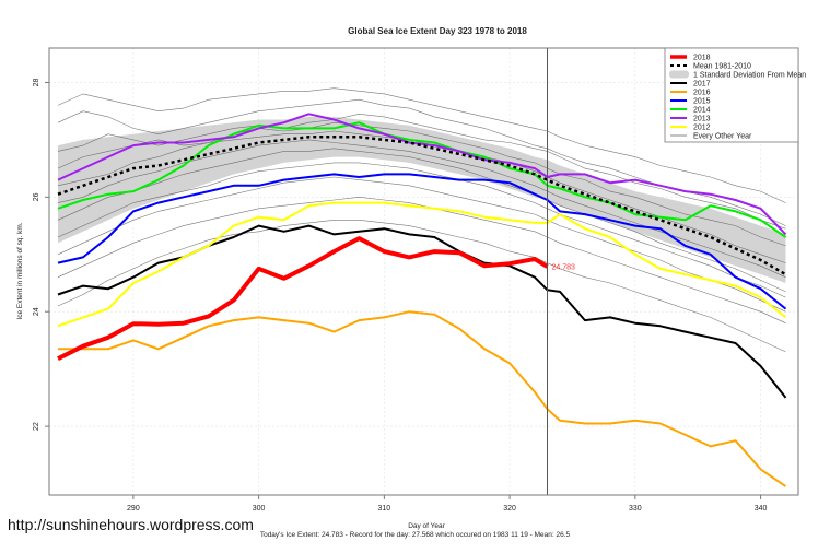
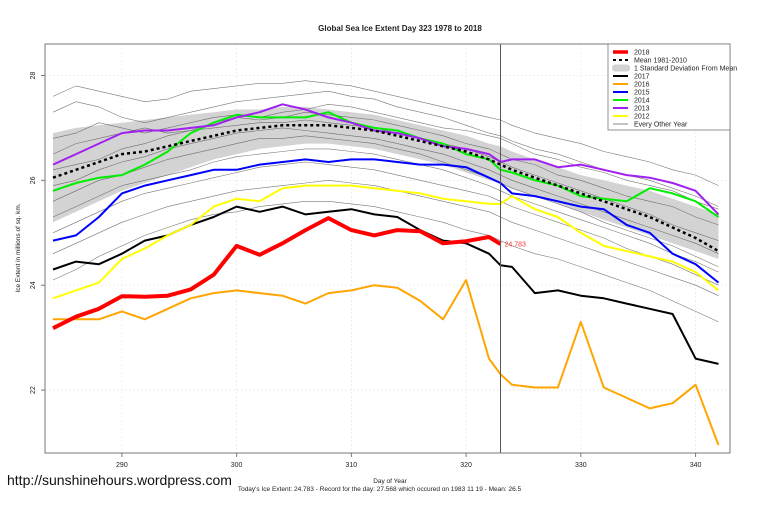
2016/320: 23.1 -> 24.1
2016/330: 22.1 -> 23.3
2017/340: 23.1 -> 22.6
2016/340: 21.2 -> 22.1
